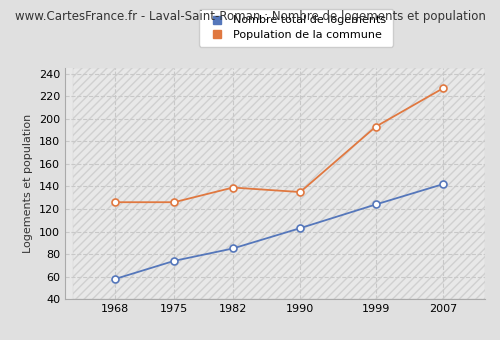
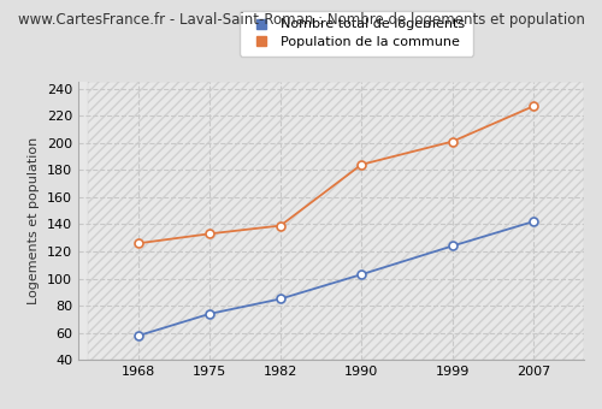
Population de la commune/1975: 126 -> 133
Population de la commune/1990: 135 -> 184
Population de la commune/1999: 193 -> 201
